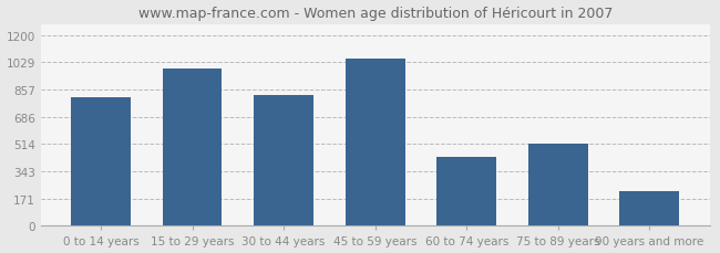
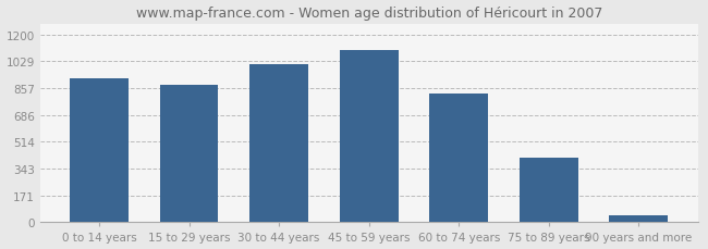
0 to 14 years: 810 -> 920
15 to 29 years: 990 -> 880
30 to 44 years: 820 -> 1010
45 to 59 years: 1050 -> 1100
60 to 74 years: 430 -> 820
75 to 89 years: 520 -> 410
90 years and more: 220 -> 40
